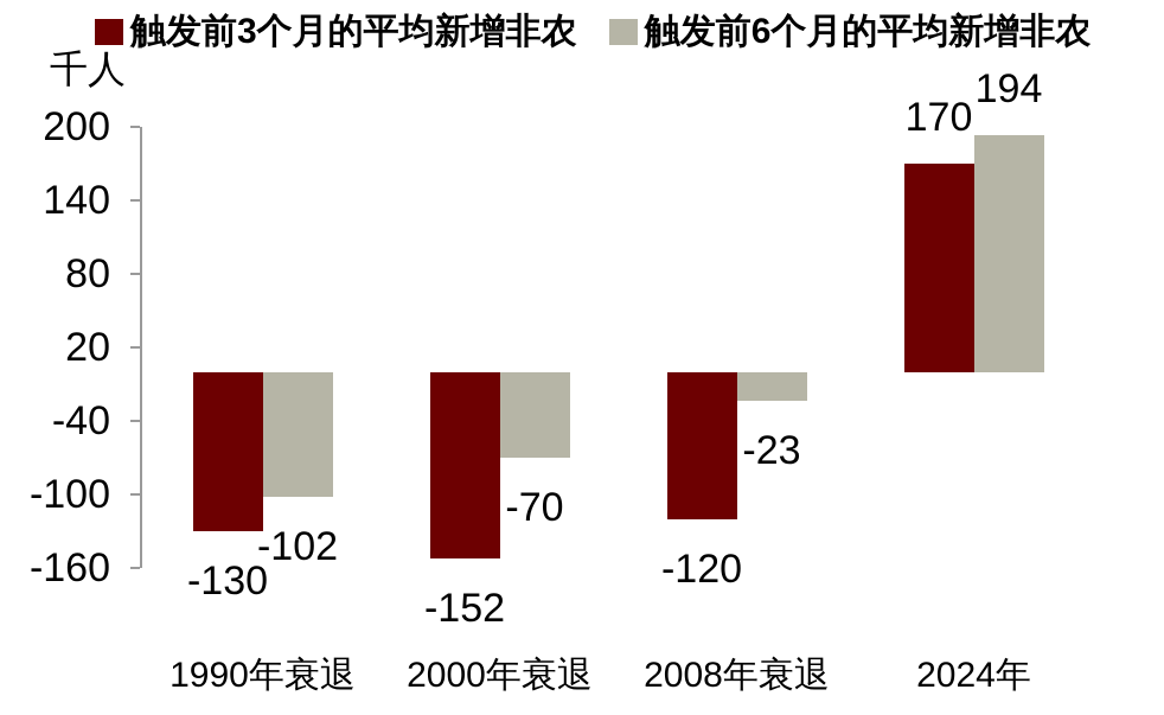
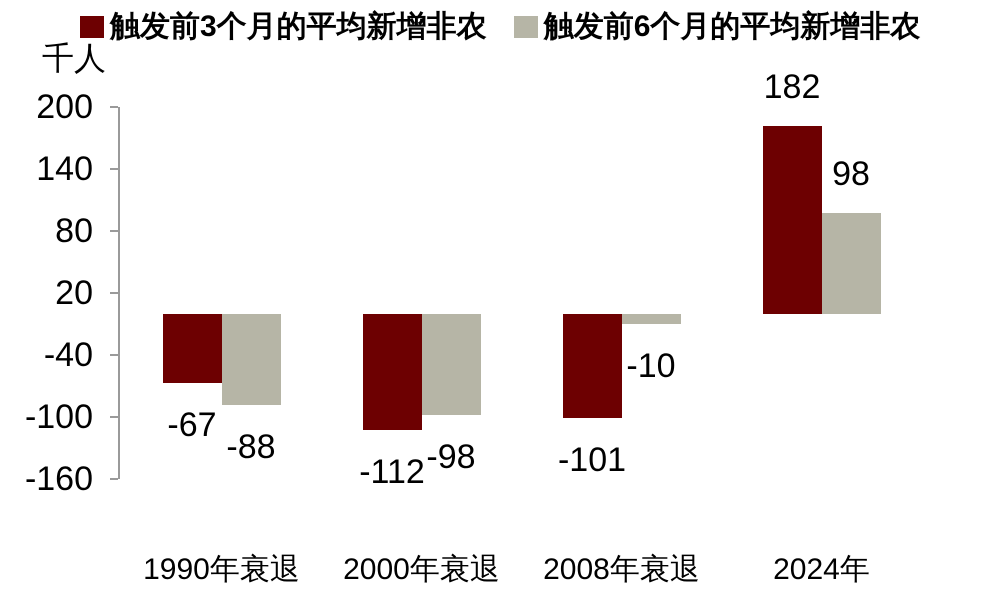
触发前3个月的平均新增非农/1990年衰退: -130 -> -67
触发前6个月的平均新增非农/1990年衰退: -102 -> -88
触发前3个月的平均新增非农/2000年衰退: -152 -> -112
触发前6个月的平均新增非农/2000年衰退: -70 -> -98
触发前3个月的平均新增非农/2008年衰退: -120 -> -101
触发前6个月的平均新增非农/2008年衰退: -23 -> -10
触发前3个月的平均新增非农/2024年: 170 -> 182
触发前6个月的平均新增非农/2024年: 194 -> 98
